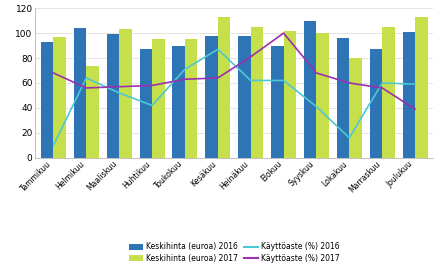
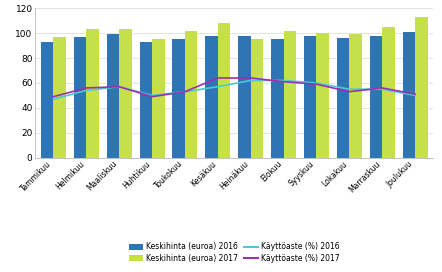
Käyttöaste (%) 2016/Tammikuu: 10 -> 47
Käyttöaste (%) 2017/Tammikuu: 68 -> 49
Keskihinta (euroa) 2016/Helmikuu: 104 -> 97
Käyttöaste (%) 2016/Helmikuu: 64 -> 54
Keskihinta (euroa) 2017/Helmikuu: 74 -> 103
Käyttöaste (%) 2016/Maaliskuu: 52 -> 57
Keskihinta (euroa) 2016/Huhtikuu: 87 -> 93
Käyttöaste (%) 2016/Huhtikuu: 42 -> 50
Käyttöaste (%) 2017/Huhtikuu: 58 -> 49
Keskihinta (euroa) 2016/Toukokuu: 90 -> 95
Käyttöaste (%) 2016/Toukokuu: 71 -> 53
Käyttöaste (%) 2017/Toukokuu: 63 -> 53
Keskihinta (euroa) 2017/Toukokuu: 95 -> 102
Käyttöaste (%) 2016/Kesäkuu: 87 -> 57
Keskihinta (euroa) 2017/Kesäkuu: 113 -> 108
Käyttöaste (%) 2017/Heinäkuu: 81 -> 64
Keskihinta (euroa) 2017/Heinäkuu: 105 -> 95
Keskihinta (euroa) 2016/Elokuu: 90 -> 95
Käyttöaste (%) 2017/Elokuu: 100 -> 61
Keskihinta (euroa) 2016/Syyskuu: 110 -> 98
Käyttöaste (%) 2016/Syyskuu: 41 -> 60
Käyttöaste (%) 2017/Syyskuu: 68 -> 59
Käyttöaste (%) 2016/Lokakuu: 16 -> 55
Käyttöaste (%) 2017/Lokakuu: 60 -> 53
Keskihinta (euroa) 2017/Lokakuu: 80 -> 99
Keskihinta (euroa) 2016/Marraskuu: 87 -> 98
Käyttöaste (%) 2016/Marraskuu: 60 -> 55
Käyttöaste (%) 2016/Joulukuu: 59 -> 50
Käyttöaste (%) 2017/Joulukuu: 39 -> 51
